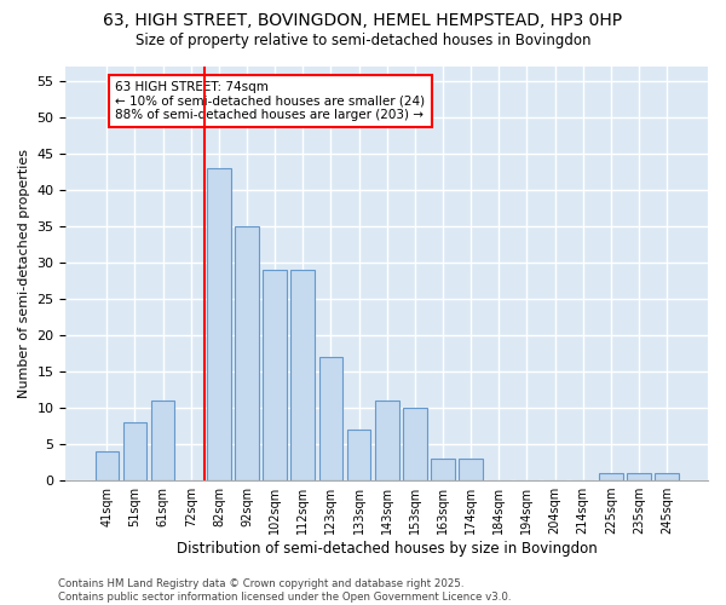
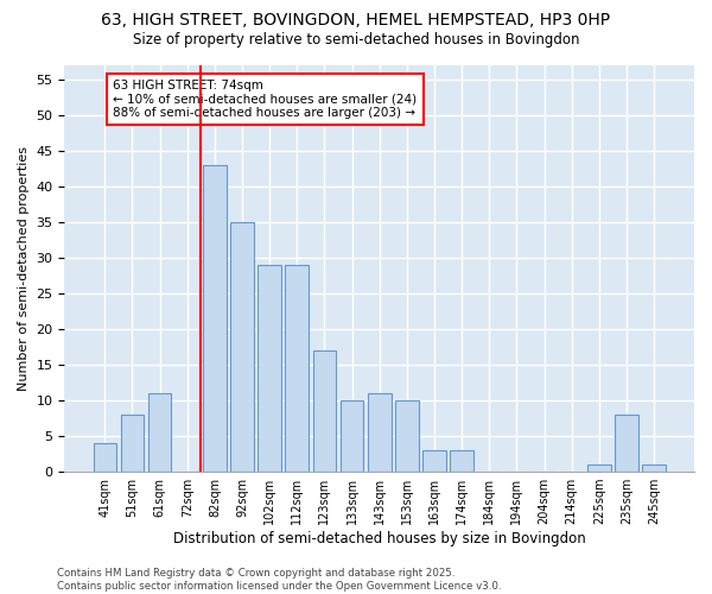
133sqm: 7 -> 10
235sqm: 1 -> 8
